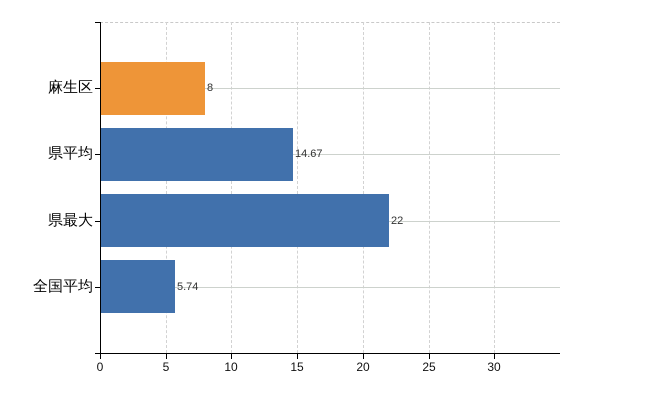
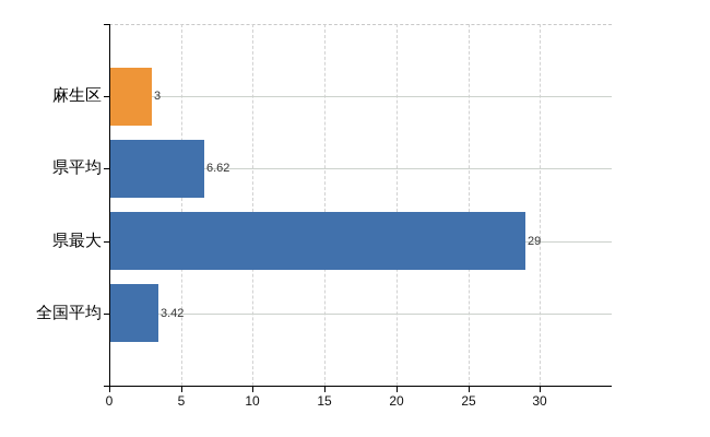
麻生区: 8 -> 3
県平均: 14.67 -> 6.62
県最大: 22 -> 29
全国平均: 5.74 -> 3.42
